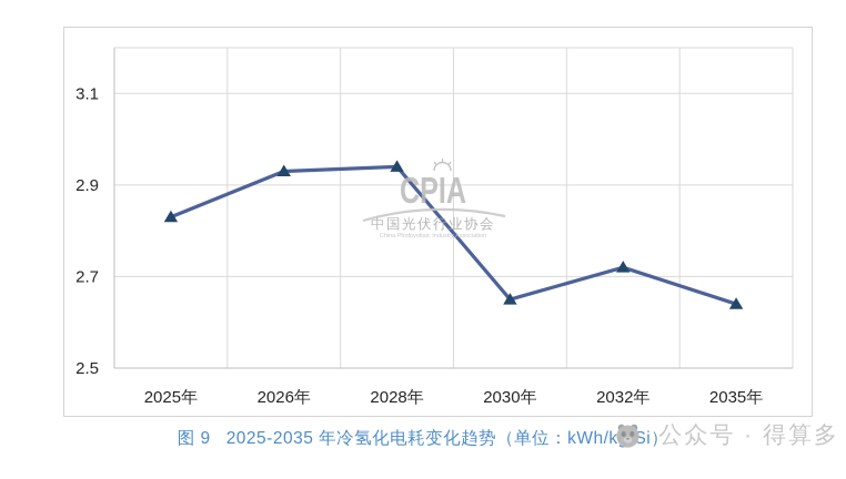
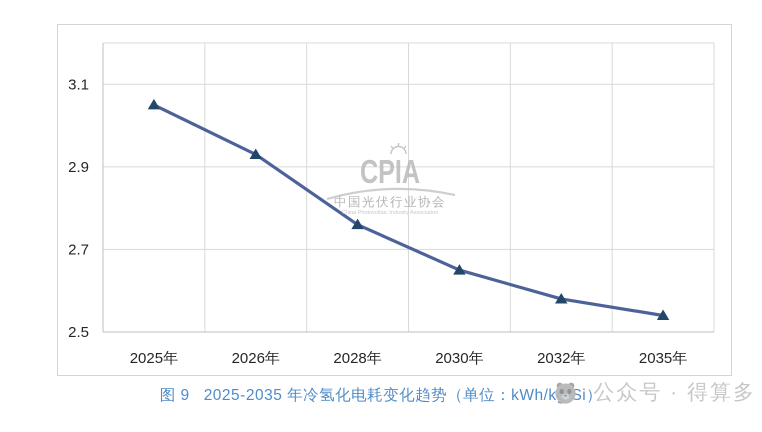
2025年: 2.83 -> 3.05
2028年: 2.94 -> 2.76
2032年: 2.72 -> 2.58
2035年: 2.64 -> 2.54
